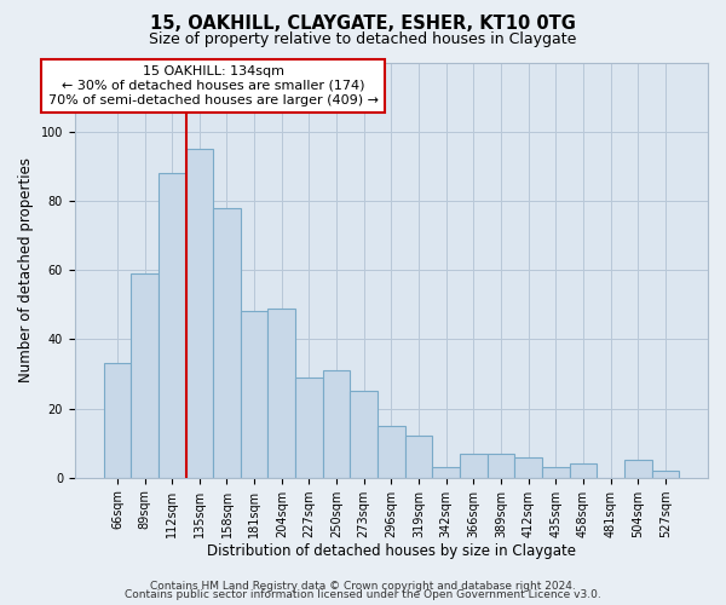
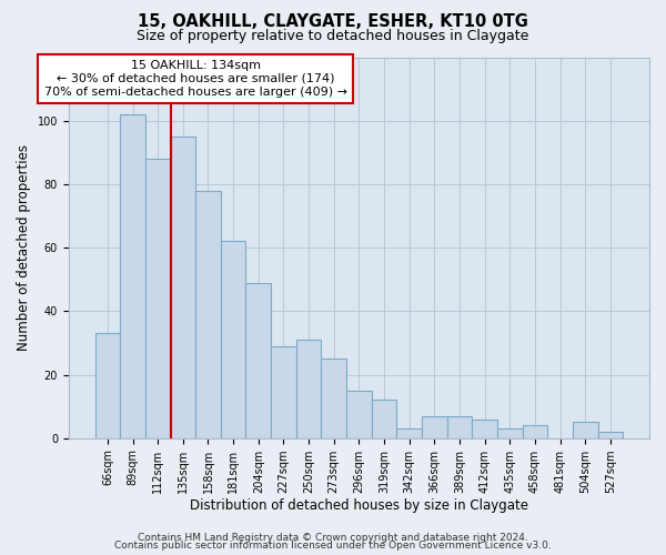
89sqm: 59 -> 102
181sqm: 48 -> 62
